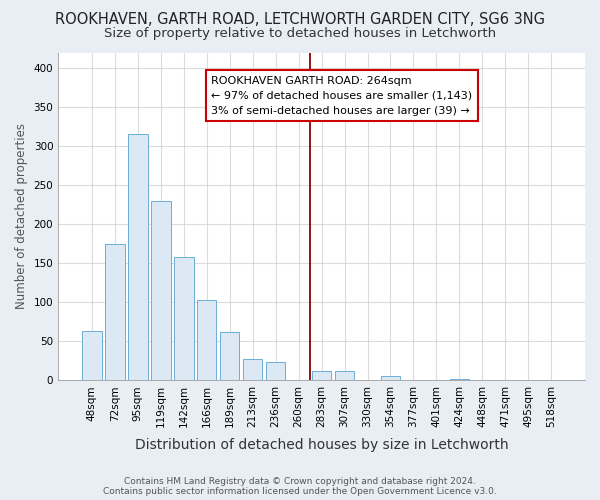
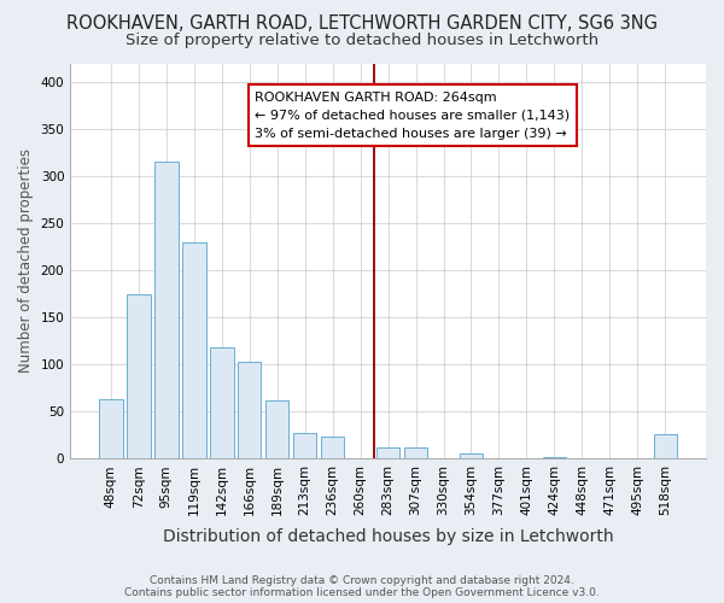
142sqm: 158 -> 118
518sqm: 1 -> 26
